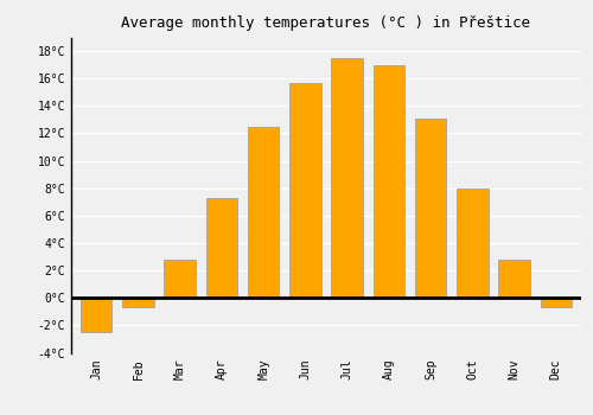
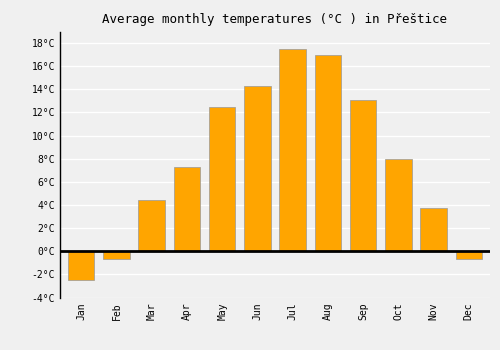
Mar: 2.8°C -> 4.4°C
Jun: 15.7°C -> 14.3°C
Nov: 2.8°C -> 3.7°C
